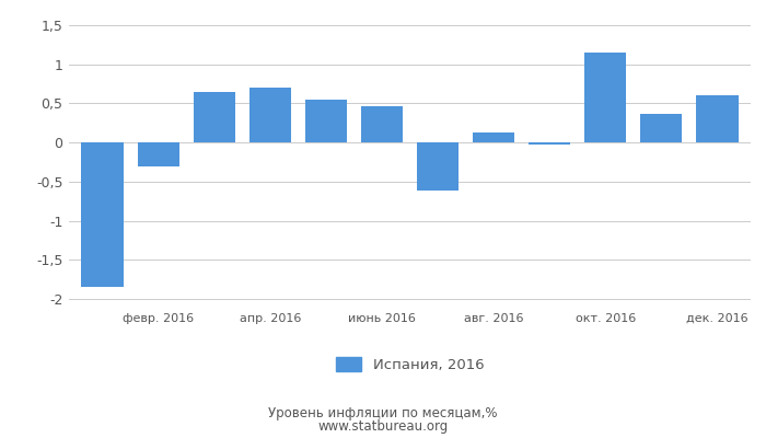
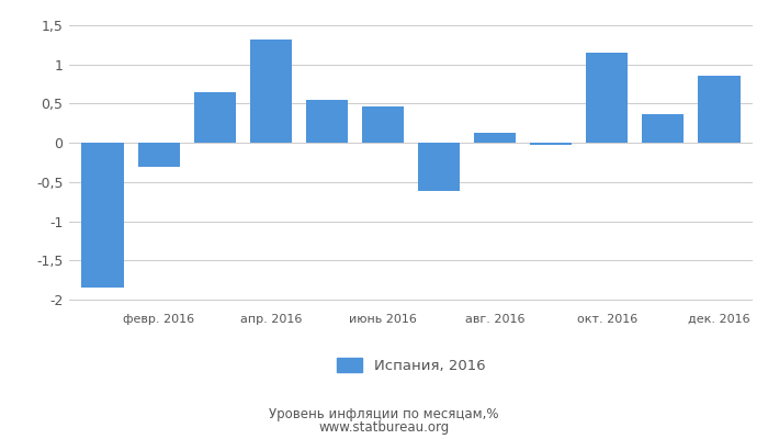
апр. 2016: 0,70 -> 1,32
дек. 2016: 0,60 -> 0,86
